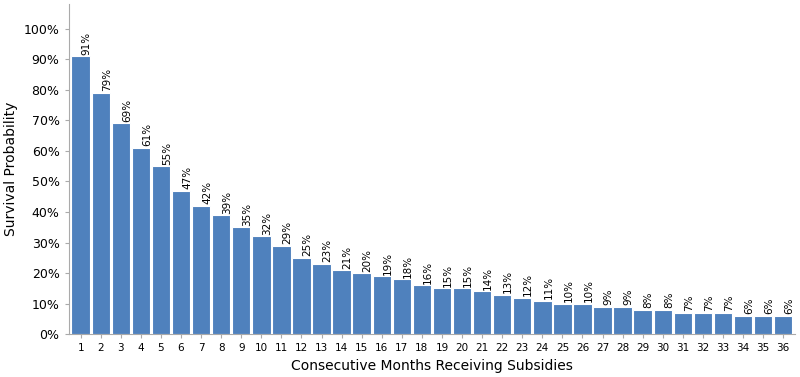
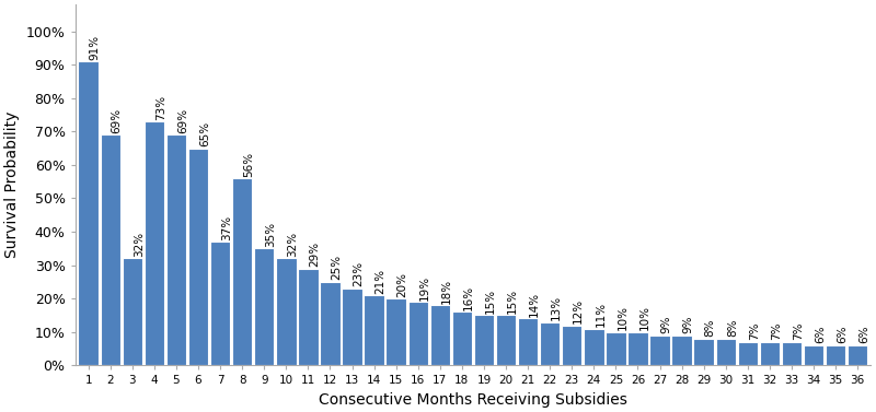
2: 79% -> 69%
3: 69% -> 32%
4: 61% -> 73%
5: 55% -> 69%
6: 47% -> 65%
7: 42% -> 37%
8: 39% -> 56%
